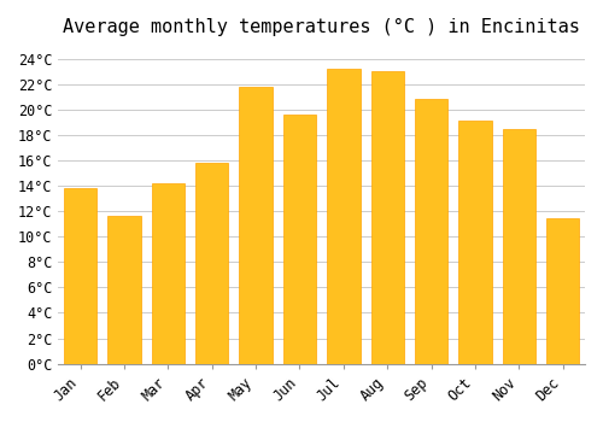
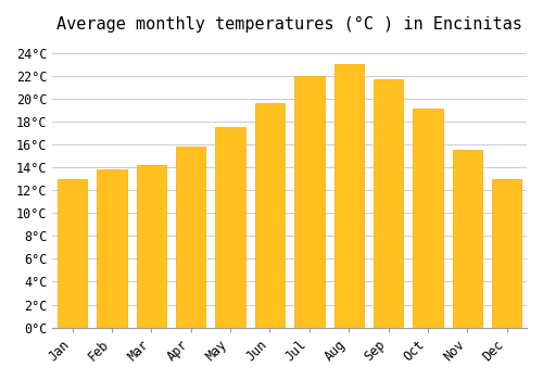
Jan: 13.8°C -> 13.0°C
Feb: 11.6°C -> 13.8°C
May: 21.8°C -> 17.5°C
Jul: 23.2°C -> 22.0°C
Sep: 20.8°C -> 21.7°C
Nov: 18.5°C -> 15.5°C
Dec: 11.4°C -> 13.0°C
